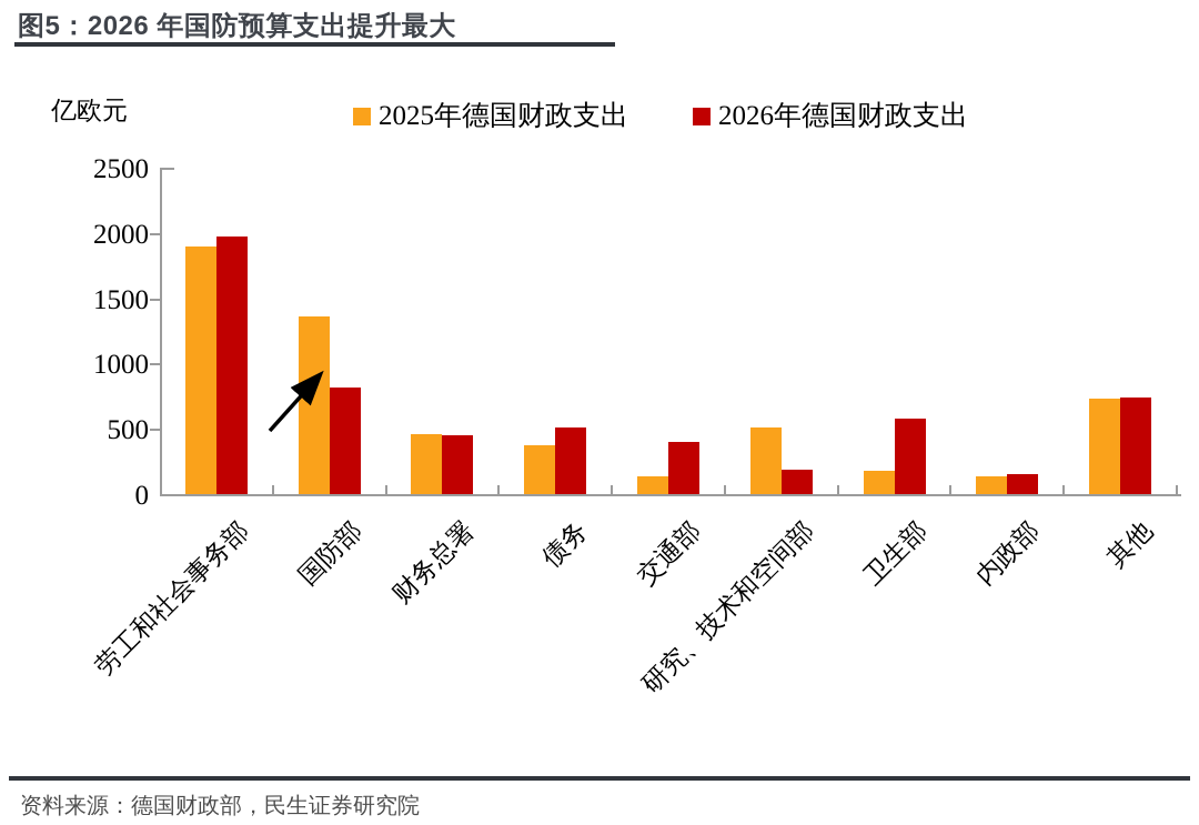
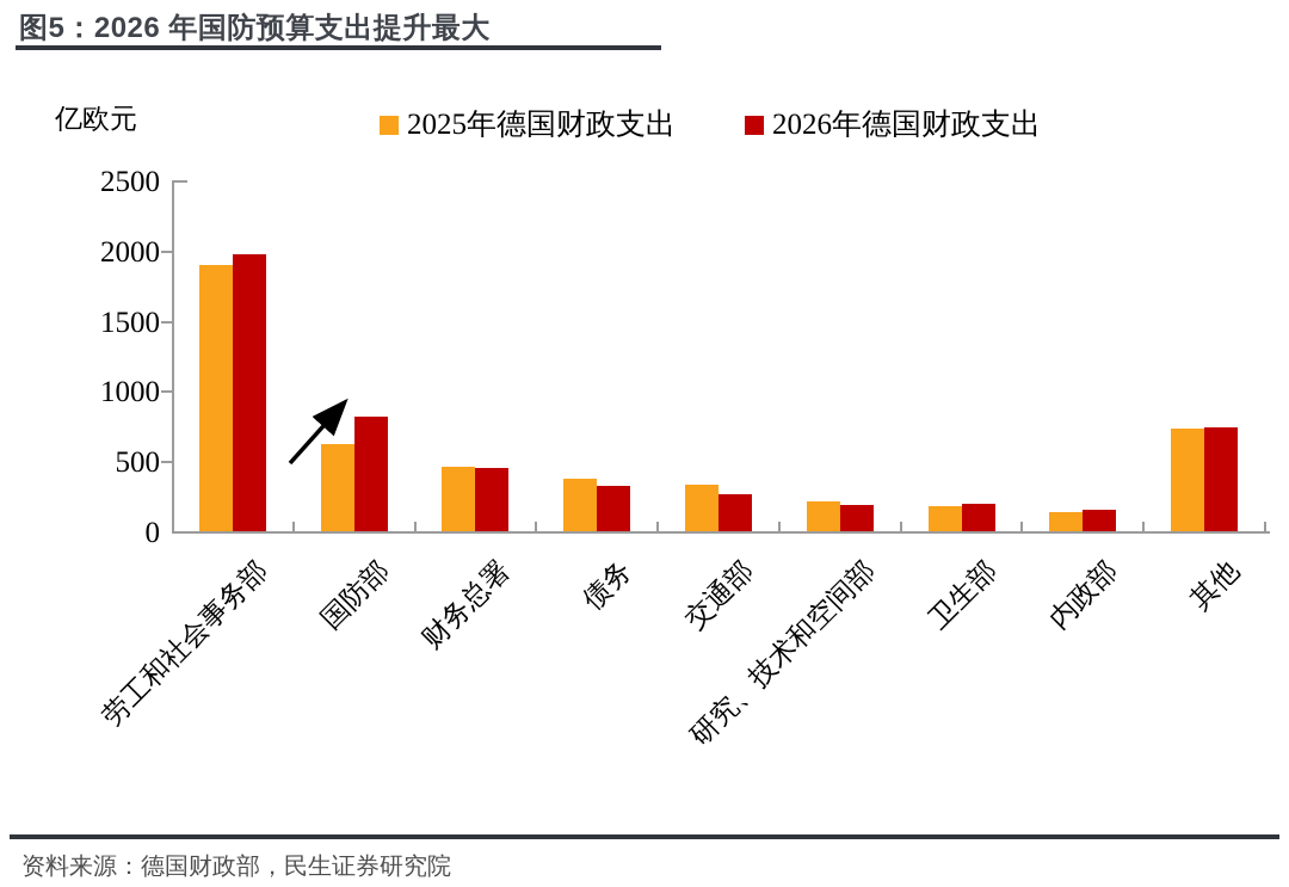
2025年德国财政支出/国防部: 1360 -> 620
2026年德国财政支出/债务: 510 -> 320
2025年德国财政支出/交通部: 140 -> 330
2026年德国财政支出/交通部: 400 -> 260
2025年德国财政支出/研究、技术和空间部: 510 -> 210
2026年德国财政支出/卫生部: 580 -> 200
